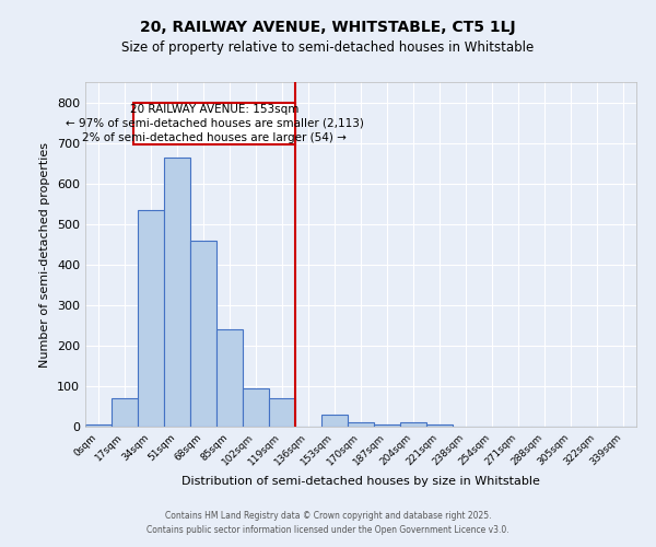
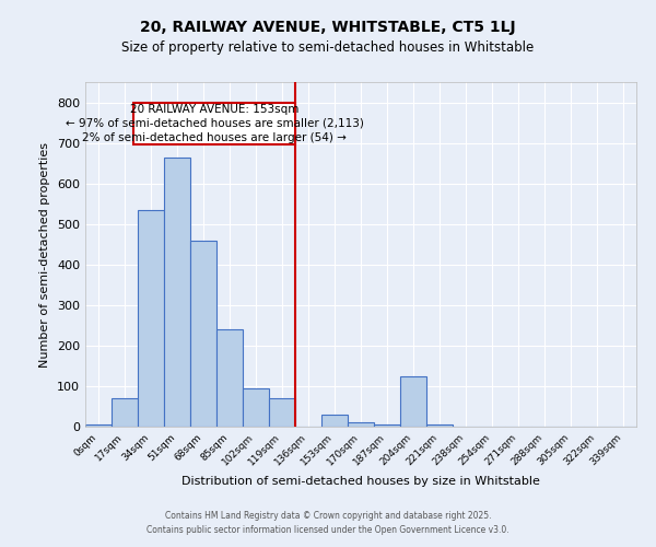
204sqm: 10 -> 125
